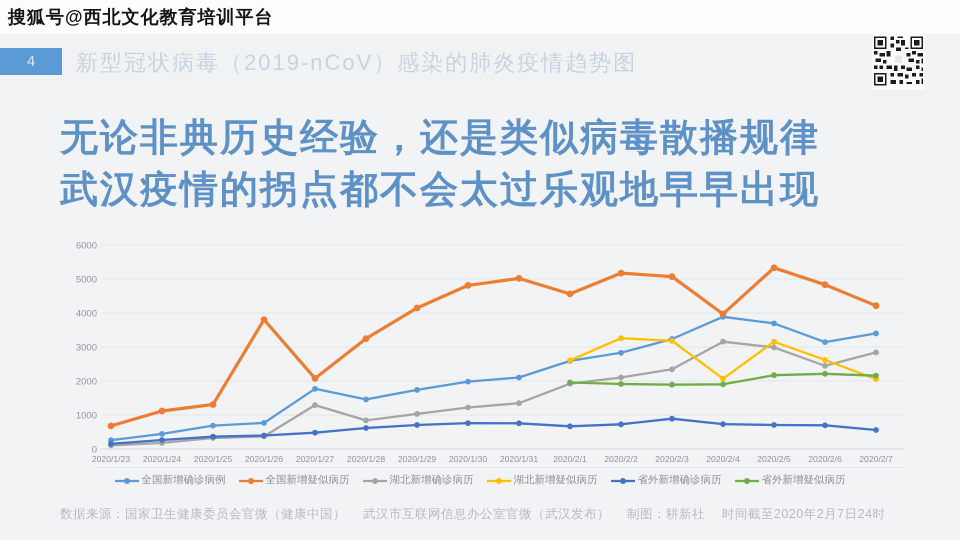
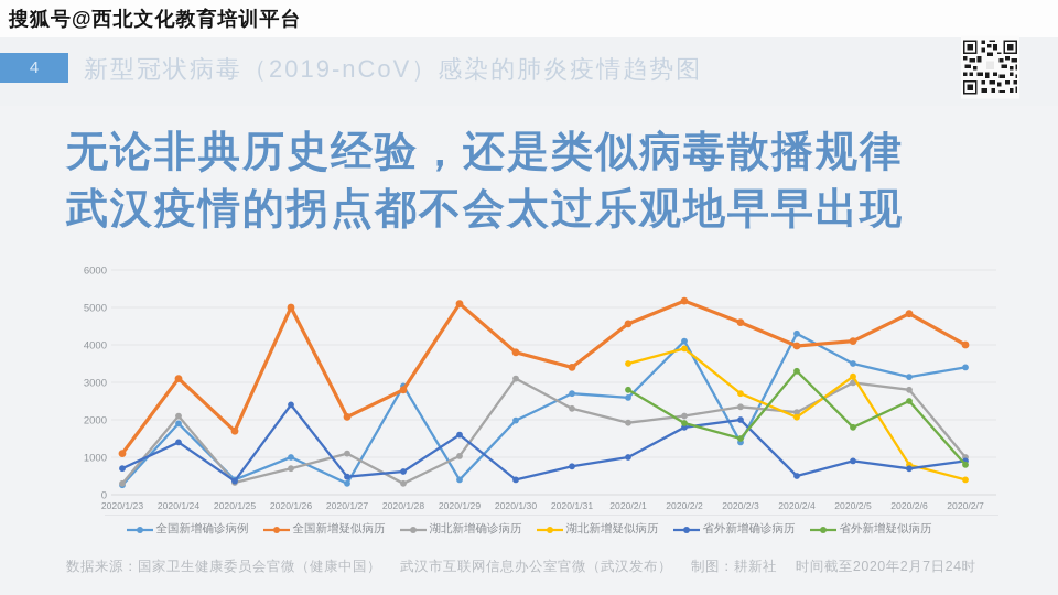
全国新增疑似病历/2020/1/23: 700 -> 1100
湖北新增确诊病历/2020/1/23: 100 -> 300
省外新增确诊病历/2020/1/23: 200 -> 700
全国新增确诊病例/2020/1/24: 400 -> 1900
全国新增疑似病历/2020/1/24: 1100 -> 3100
湖北新增确诊病历/2020/1/24: 200 -> 2100
省外新增确诊病历/2020/1/24: 300 -> 1400
全国新增确诊病例/2020/1/25: 700 -> 400
全国新增疑似病历/2020/1/25: 1300 -> 1700
全国新增确诊病例/2020/1/26: 800 -> 1000
全国新增疑似病历/2020/1/26: 3800 -> 5000
湖北新增确诊病历/2020/1/26: 400 -> 700
省外新增确诊病历/2020/1/26: 400 -> 2400
全国新增确诊病例/2020/1/27: 1800 -> 300
湖北新增确诊病历/2020/1/27: 1300 -> 1100
全国新增确诊病例/2020/1/28: 1500 -> 2900
全国新增疑似病历/2020/1/28: 3200 -> 2800
湖北新增确诊病历/2020/1/28: 800 -> 300
全国新增确诊病例/2020/1/29: 1700 -> 400
全国新增疑似病历/2020/1/29: 4100 -> 5100
省外新增确诊病历/2020/1/29: 700 -> 1600
全国新增疑似病历/2020/1/30: 4800 -> 3800
湖北新增确诊病历/2020/1/30: 1200 -> 3100
省外新增确诊病历/2020/1/30: 800 -> 400
全国新增确诊病例/2020/1/31: 2100 -> 2700
全国新增疑似病历/2020/1/31: 5000 -> 3400
湖北新增确诊病历/2020/1/31: 1300 -> 2300
湖北新增疑似病历/2020/2/1: 2600 -> 3500
省外新增确诊病历/2020/2/1: 700 -> 1000
省外新增疑似病历/2020/2/1: 2000 -> 2800
全国新增确诊病例/2020/2/2: 2800 -> 4100
湖北新增疑似病历/2020/2/2: 3300 -> 3900
省外新增确诊病历/2020/2/2: 700 -> 1800
全国新增确诊病例/2020/2/3: 3200 -> 1400
全国新增疑似病历/2020/2/3: 5100 -> 4600
湖北新增疑似病历/2020/2/3: 3200 -> 2700
省外新增确诊病历/2020/2/3: 900 -> 2000
省外新增疑似病历/2020/2/3: 1900 -> 1500
全国新增确诊病例/2020/2/4: 3900 -> 4300
湖北新增确诊病历/2020/2/4: 3200 -> 2200
省外新增确诊病历/2020/2/4: 700 -> 500
省外新增疑似病历/2020/2/4: 1900 -> 3300
全国新增确诊病例/2020/2/5: 3700 -> 3500
全国新增疑似病历/2020/2/5: 5300 -> 4100
省外新增确诊病历/2020/2/5: 700 -> 900
省外新增疑似病历/2020/2/5: 2200 -> 1800
湖北新增确诊病历/2020/2/6: 2400 -> 2800
湖北新增疑似病历/2020/2/6: 2600 -> 800
省外新增疑似病历/2020/2/6: 2200 -> 2500
全国新增疑似病历/2020/2/7: 4200 -> 4000
湖北新增确诊病历/2020/2/7: 2800 -> 1000
湖北新增疑似病历/2020/2/7: 2100 -> 400
省外新增确诊病历/2020/2/7: 600 -> 900
省外新增疑似病历/2020/2/7: 2200 -> 800
